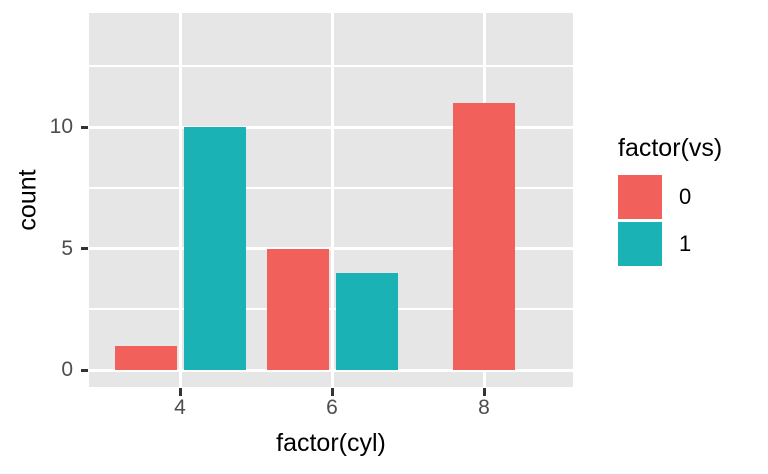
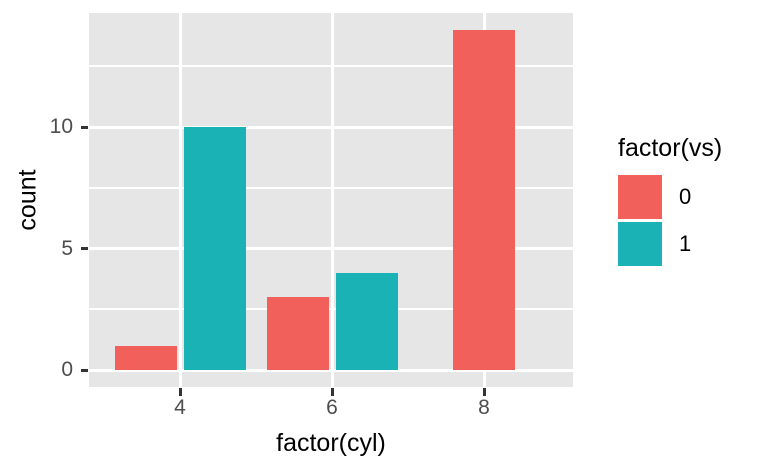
0/6: 5 -> 3
0/8: 11 -> 14
